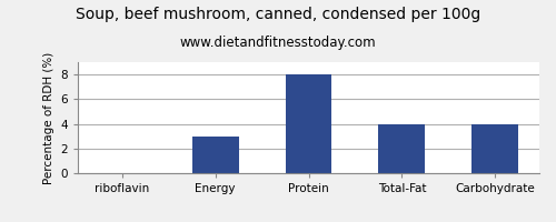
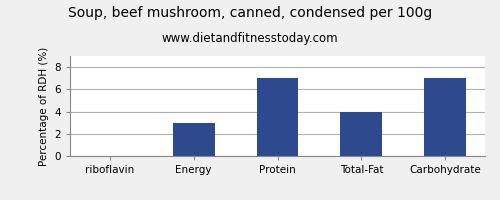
Protein: 8 -> 7
Carbohydrate: 4 -> 7
